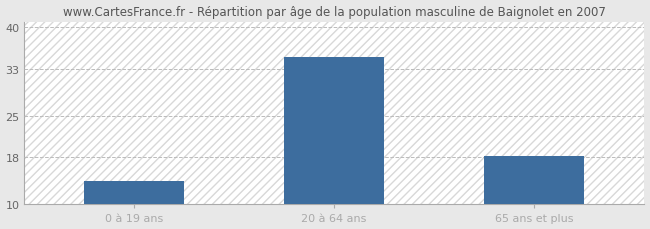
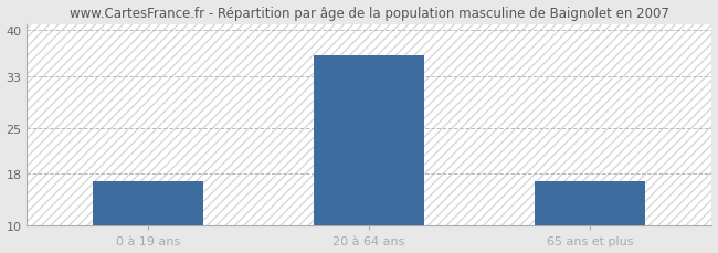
0 à 19 ans: 13.8 -> 16.8
20 à 64 ans: 35.0 -> 36.2
65 ans et plus: 18.2 -> 16.8
